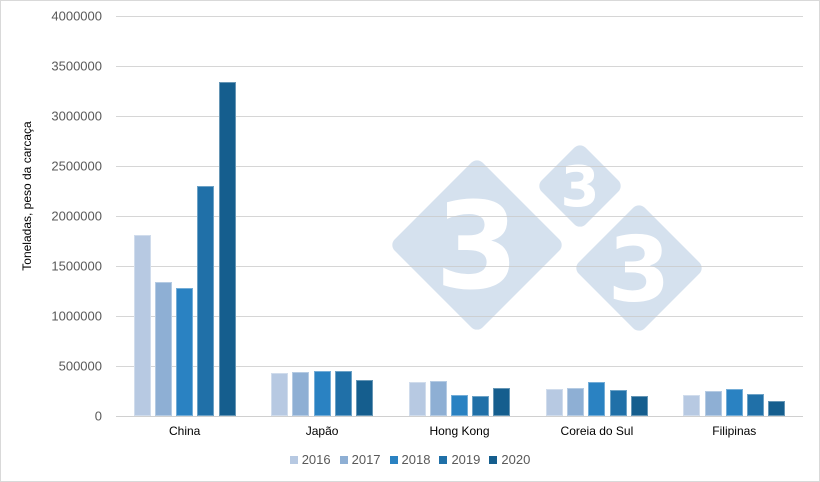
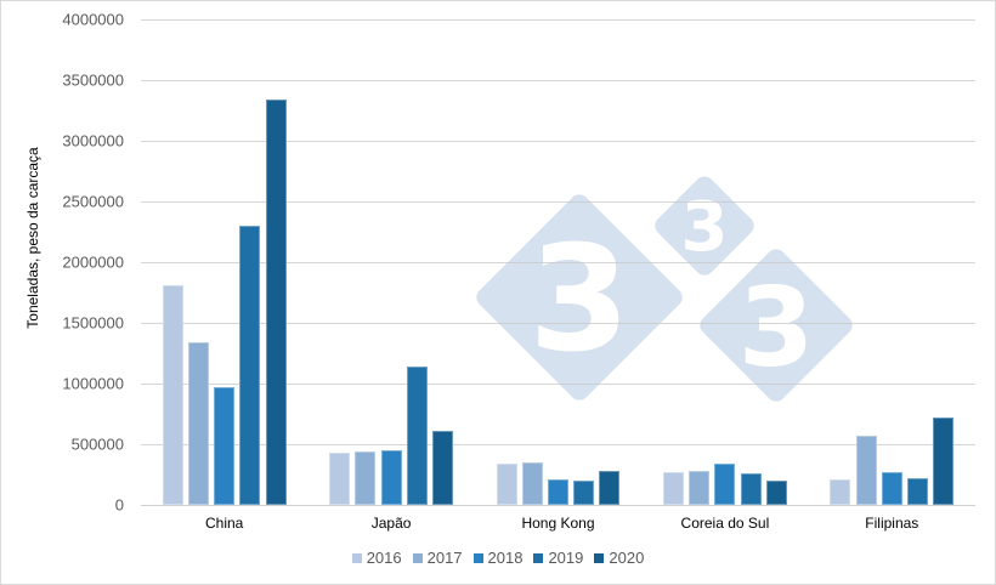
2018/China: 1280000 -> 970000
2019/Japão: 460000 -> 1140000
2020/Japão: 360000 -> 610000
2017/Filipinas: 250000 -> 570000
2020/Filipinas: 160000 -> 720000
